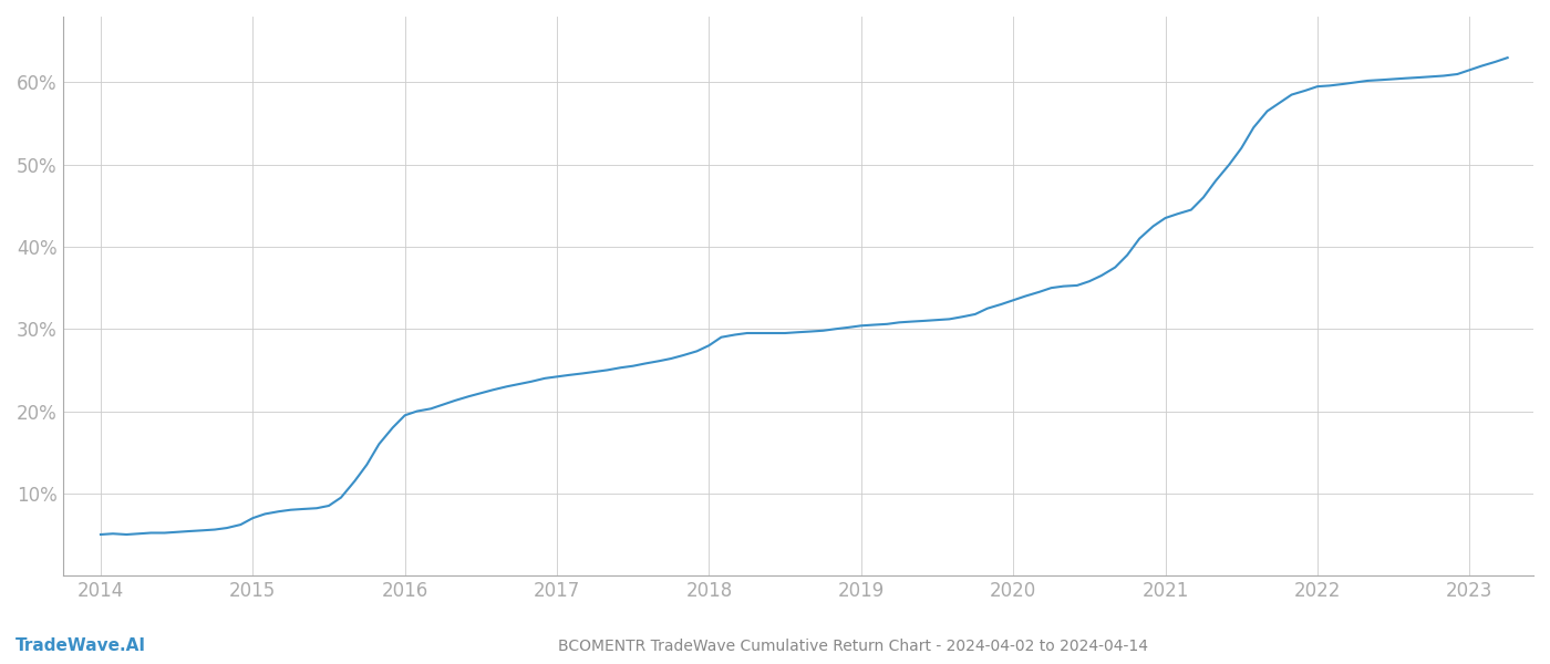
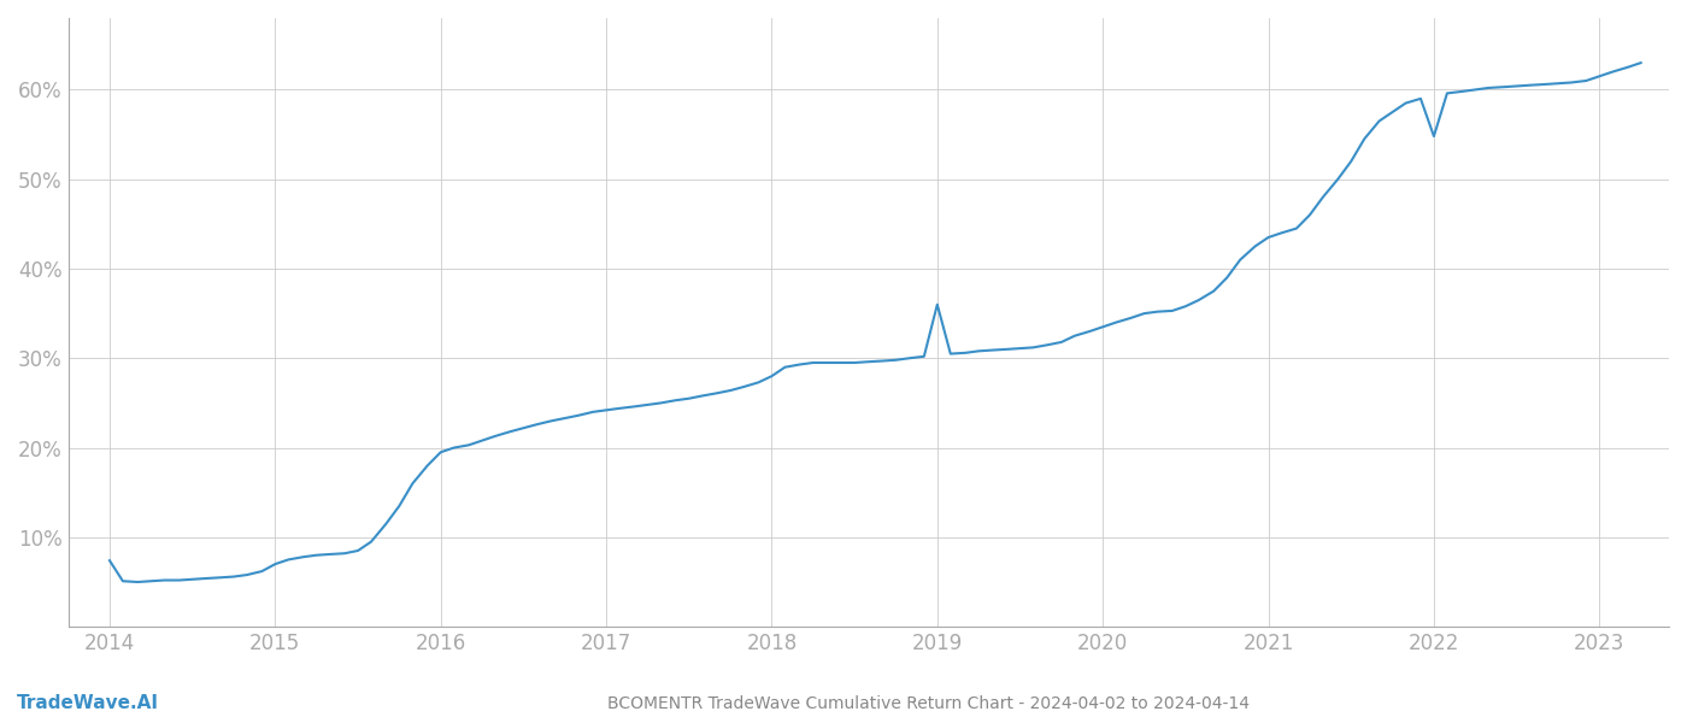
2014: 5.0% -> 7.4%
2019: 30.4% -> 36.0%
2022: 59.5% -> 54.8%
